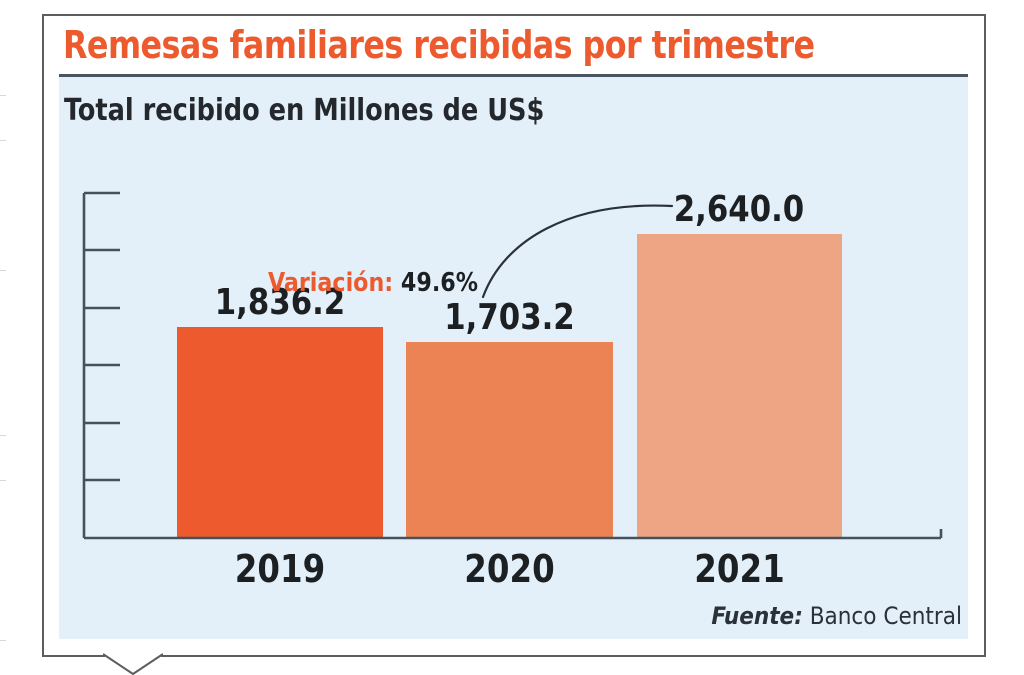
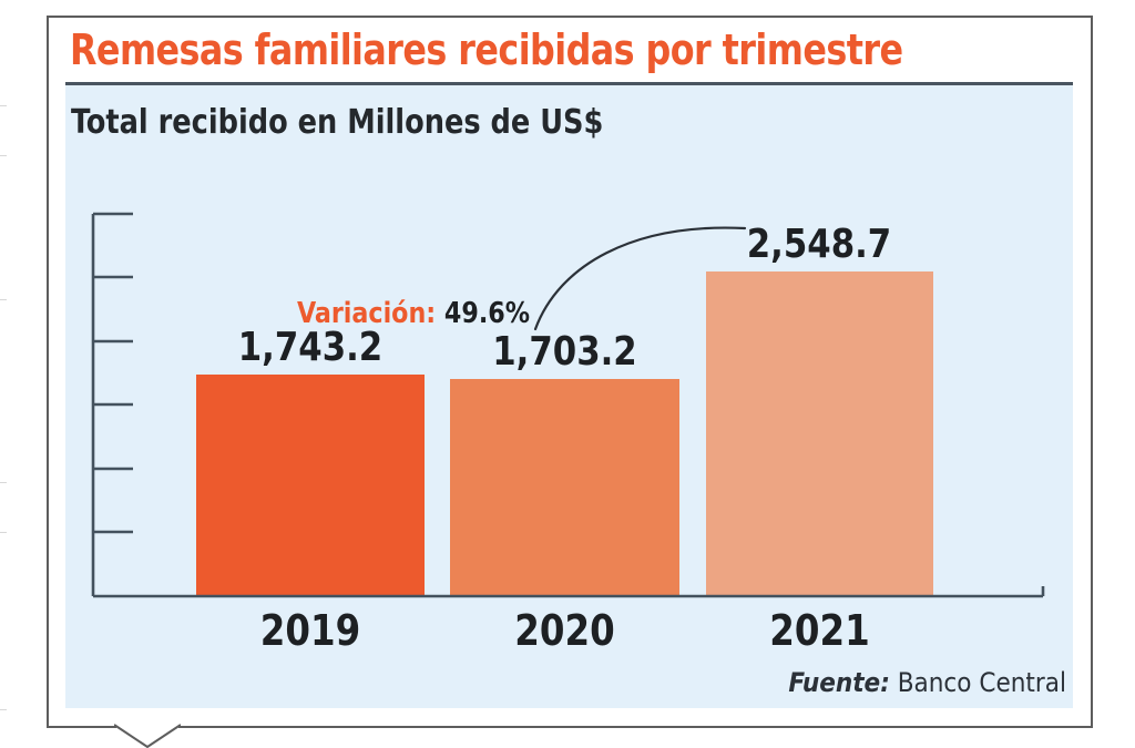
2019: 1,836.2 -> 1,743.2
2021: 2,640.0 -> 2,548.7
